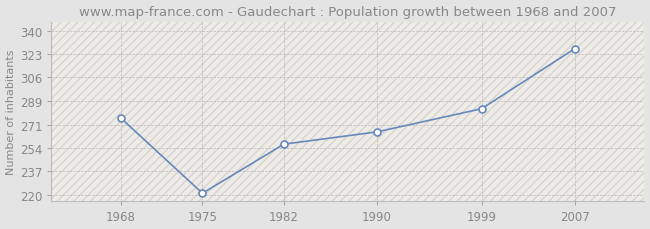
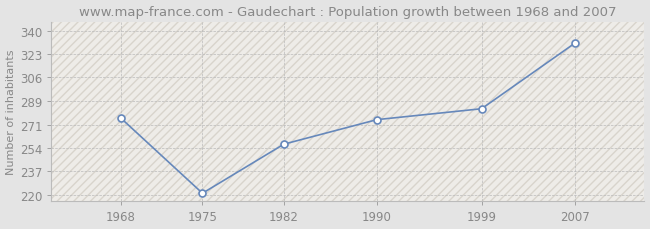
1990: 266 -> 275
2007: 327 -> 331
